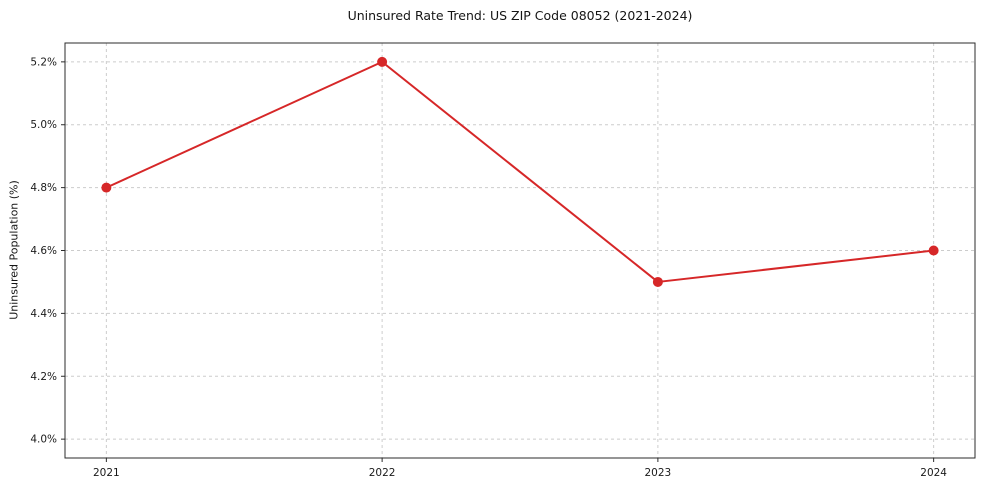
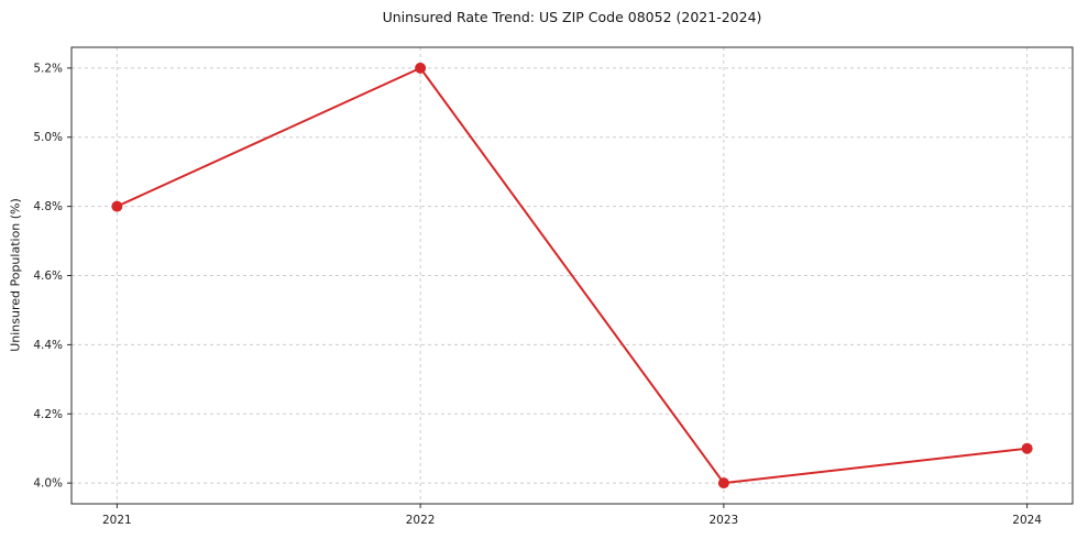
2023: 4.5% -> 4.0%
2024: 4.6% -> 4.1%
